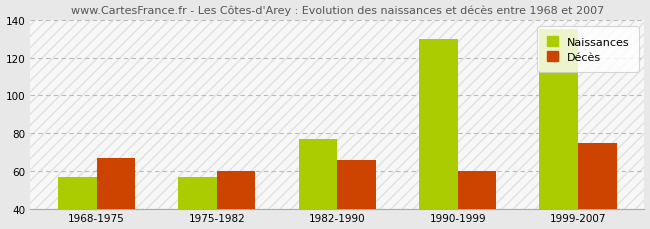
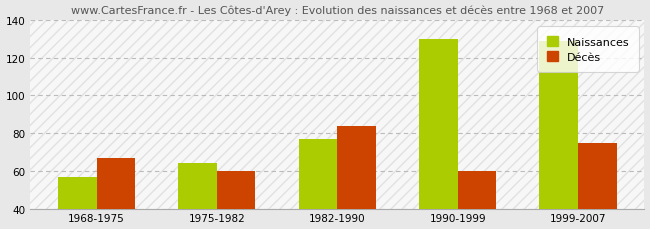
Naissances/1975-1982: 57 -> 64
Décès/1982-1990: 66 -> 84
Naissances/1999-2007: 135 -> 129
